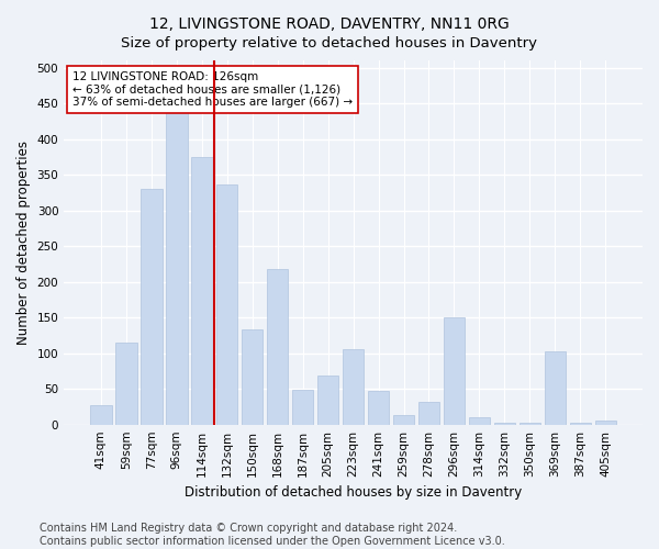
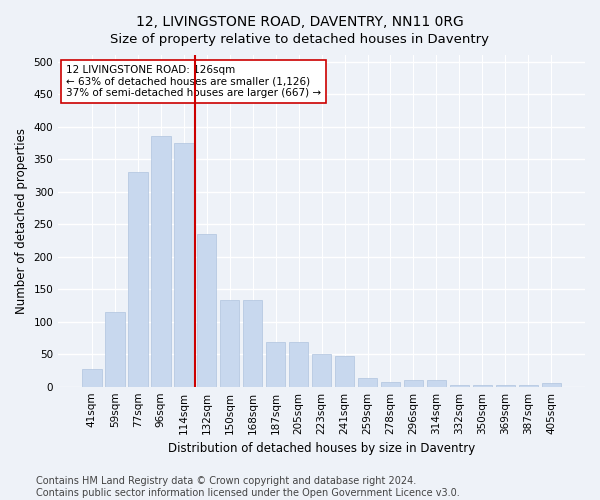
96sqm: 440 -> 385
132sqm: 336 -> 235
168sqm: 218 -> 133
187sqm: 48 -> 68
223sqm: 106 -> 50
278sqm: 32 -> 7
296sqm: 150 -> 11
369sqm: 102 -> 2
